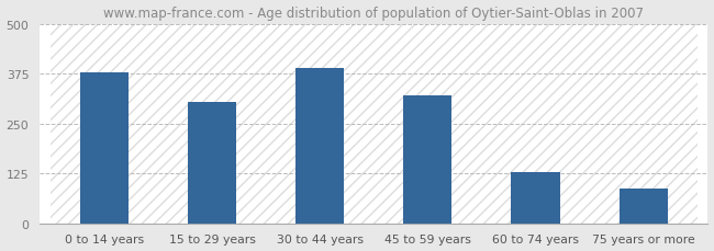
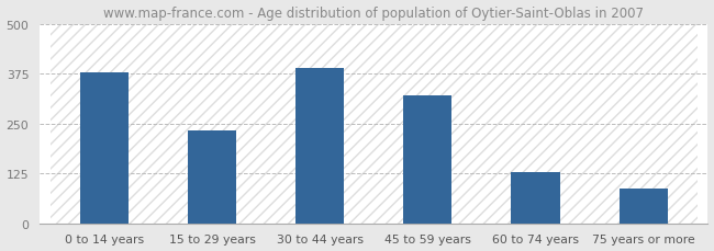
15 to 29 years: 305 -> 232
